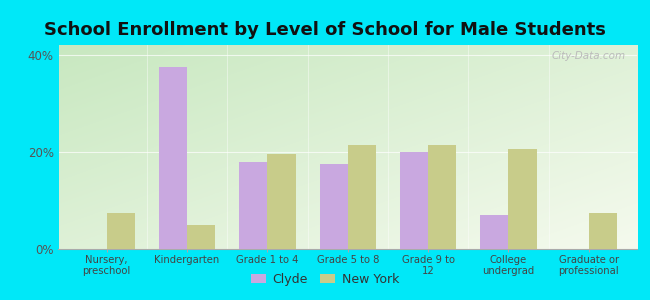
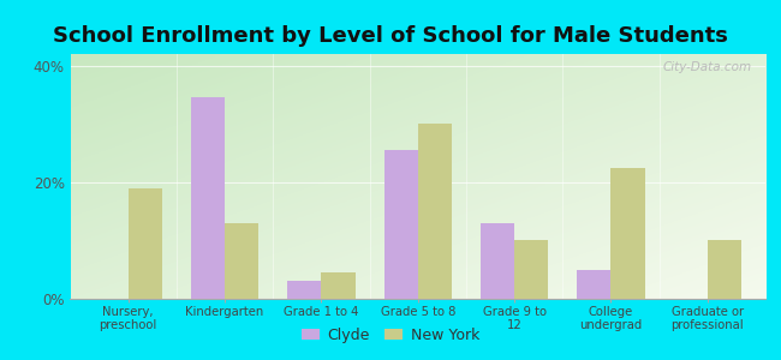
New York/Nursery, preschool: 7.5% -> 19.0%
Clyde/Kindergarten: 37.5% -> 34.5%
New York/Kindergarten: 5.0% -> 13.0%
Clyde/Grade 1 to 4: 18.0% -> 3.0%
New York/Grade 1 to 4: 19.5% -> 4.5%
Clyde/Grade 5 to 8: 17.5% -> 25.5%
New York/Grade 5 to 8: 21.5% -> 30.0%
Clyde/Grade 9 to 12: 20.0% -> 13.0%
New York/Grade 9 to 12: 21.5% -> 10.0%
Clyde/College undergrad: 7.0% -> 5.0%
New York/College undergrad: 20.5% -> 22.5%
New York/Graduate or professional: 7.5% -> 10.0%
